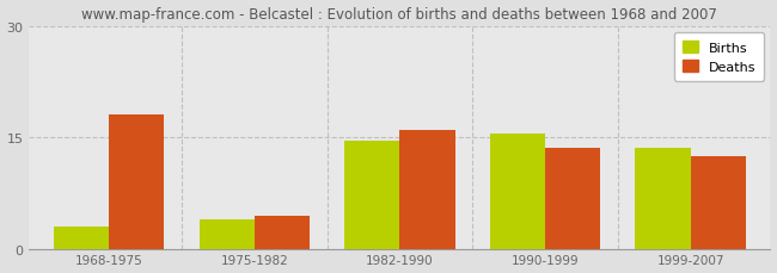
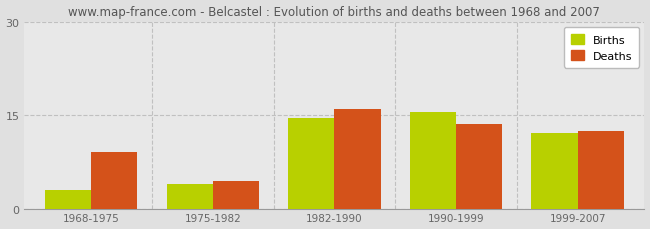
Deaths/1968-1975: 18.0 -> 9.0
Births/1999-2007: 13.5 -> 12.2
